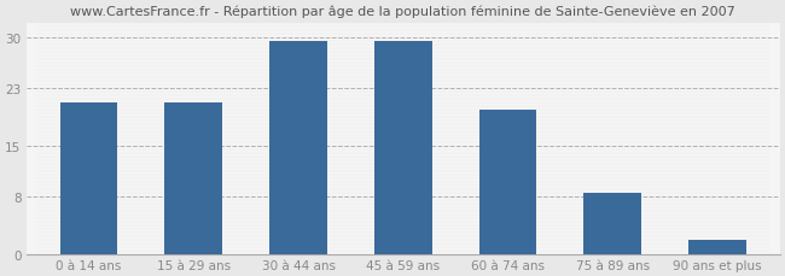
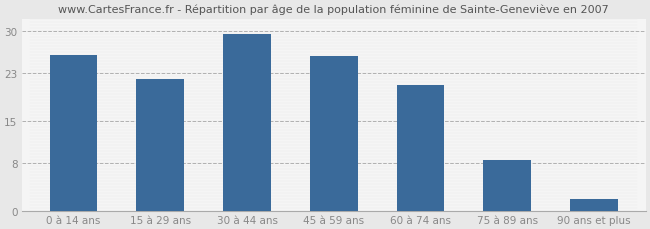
0 à 14 ans: 21.0 -> 26.0
15 à 29 ans: 21.0 -> 22.0
45 à 59 ans: 29.5 -> 25.8
60 à 74 ans: 20.0 -> 21.0
